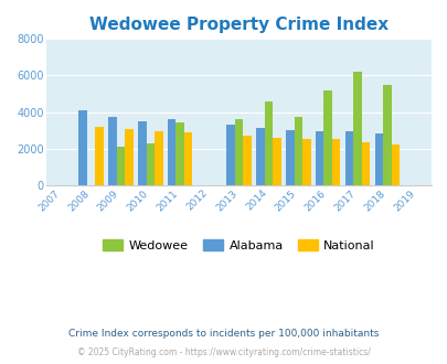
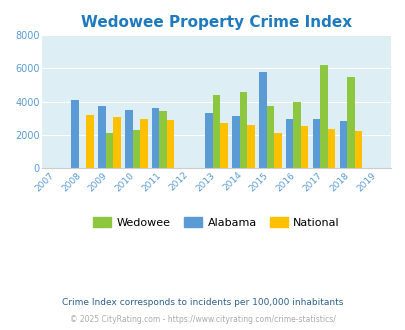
Wedowee/2013: 3600 -> 4400
Alabama/2015: 3000 -> 5800
National/2015: 2500 -> 2100
Wedowee/2016: 5200 -> 4000
